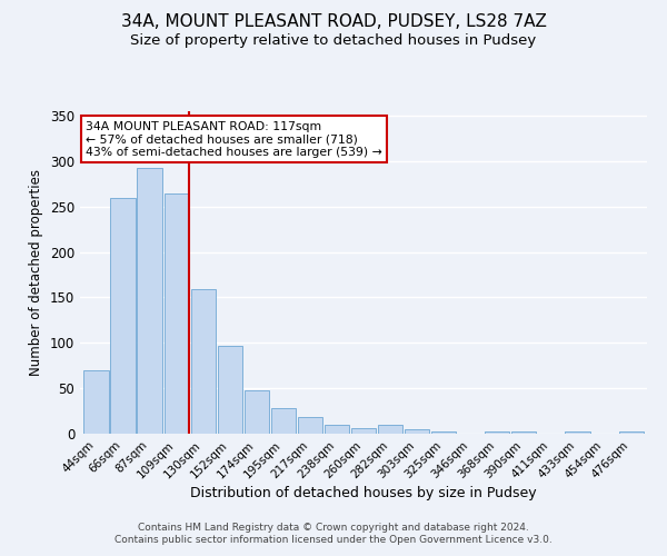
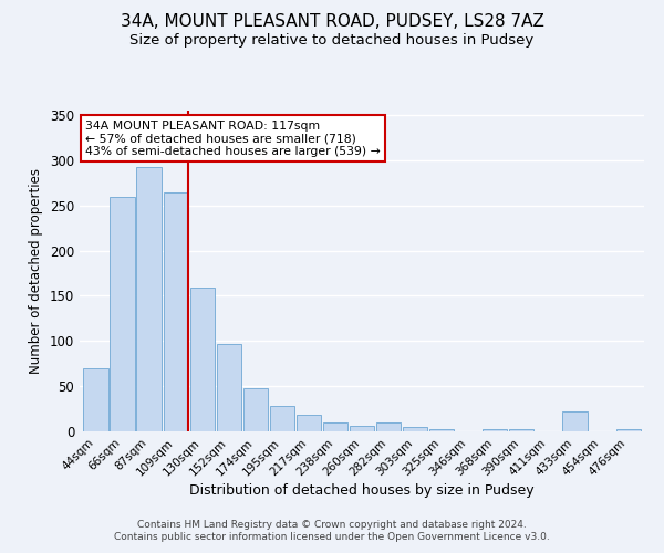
433sqm: 2 -> 22
